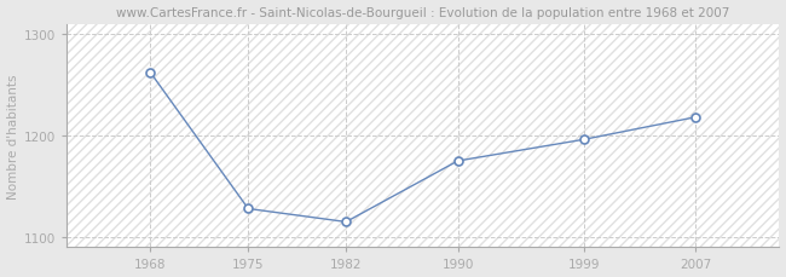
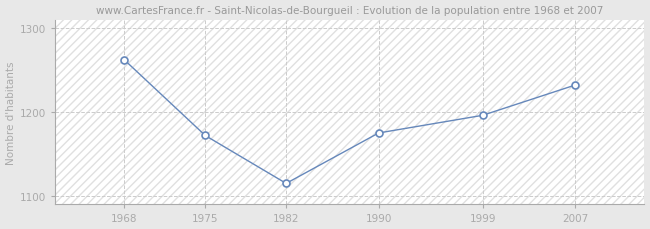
1975: 1128 -> 1172
2007: 1218 -> 1232
